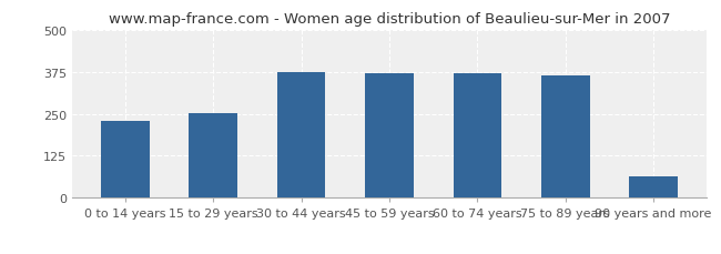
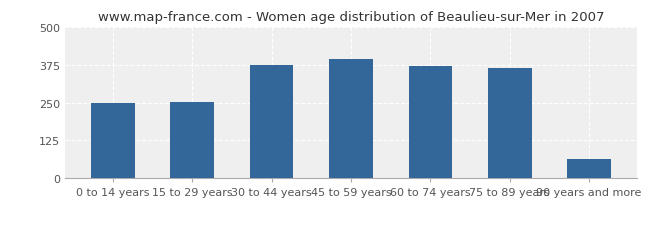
0 to 14 years: 230 -> 248
45 to 59 years: 370 -> 393
